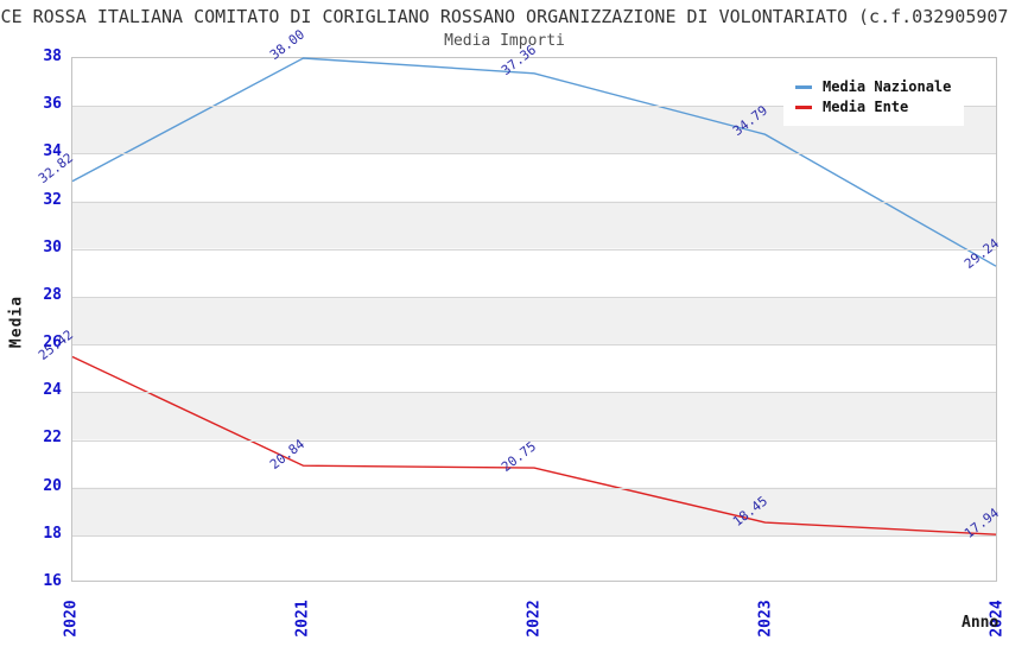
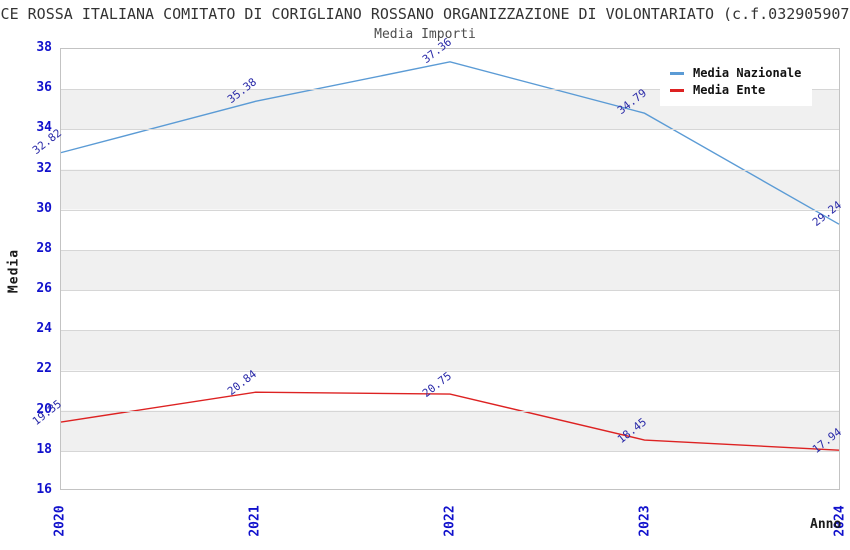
Media Ente/2020: 25.42 -> 19.35
Media Nazionale/2021: 38.00 -> 35.38
